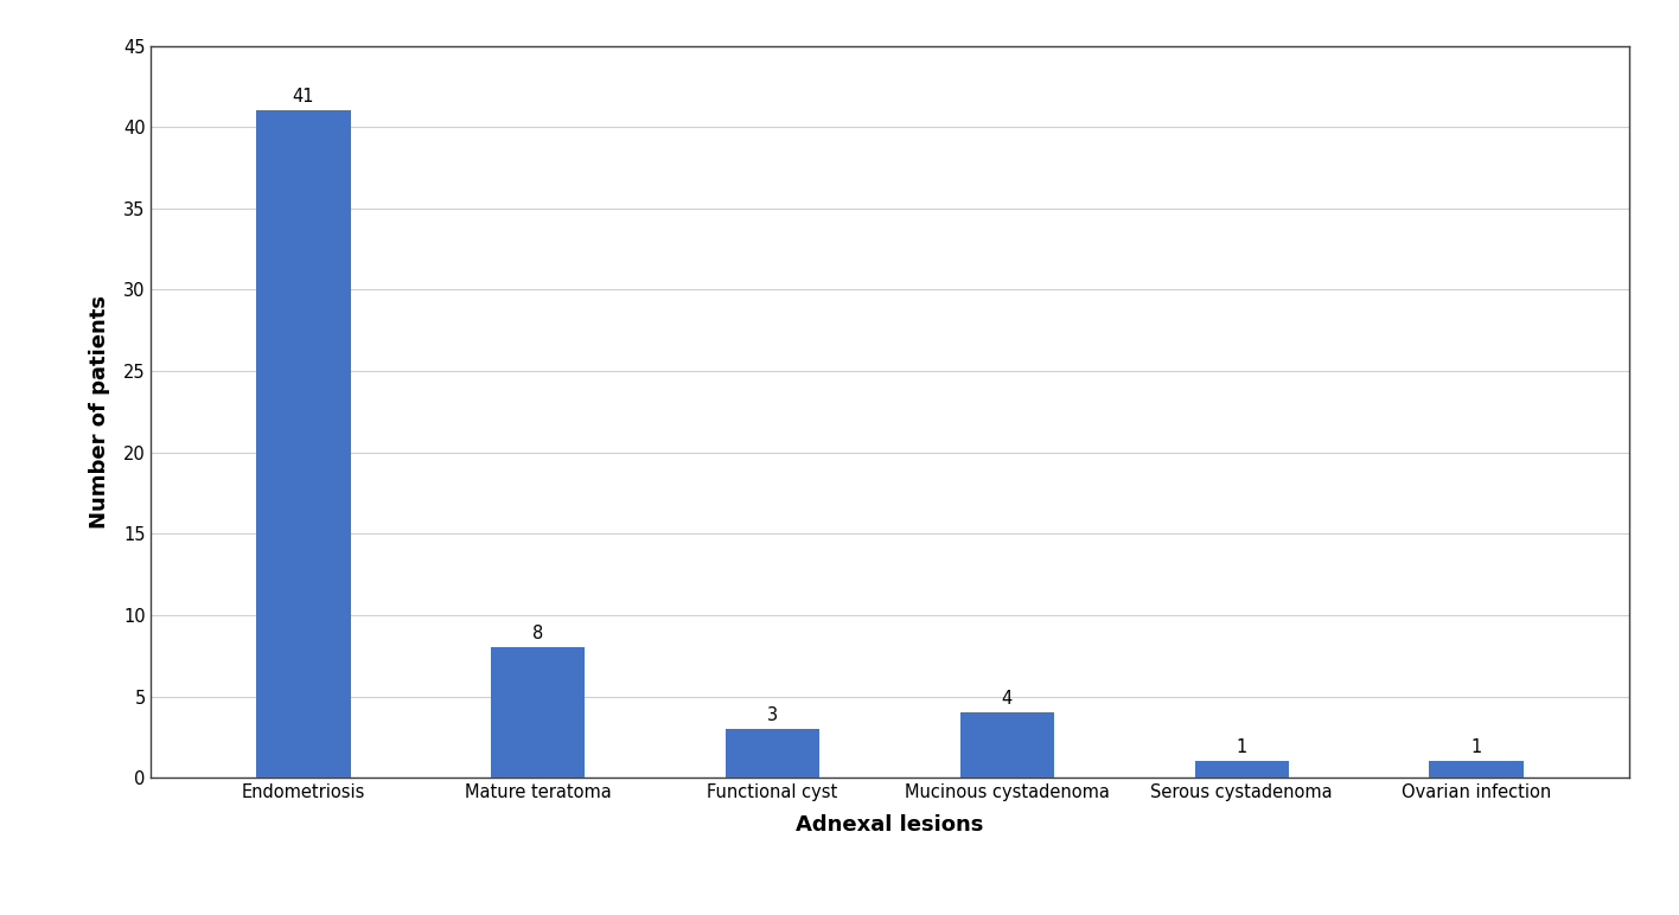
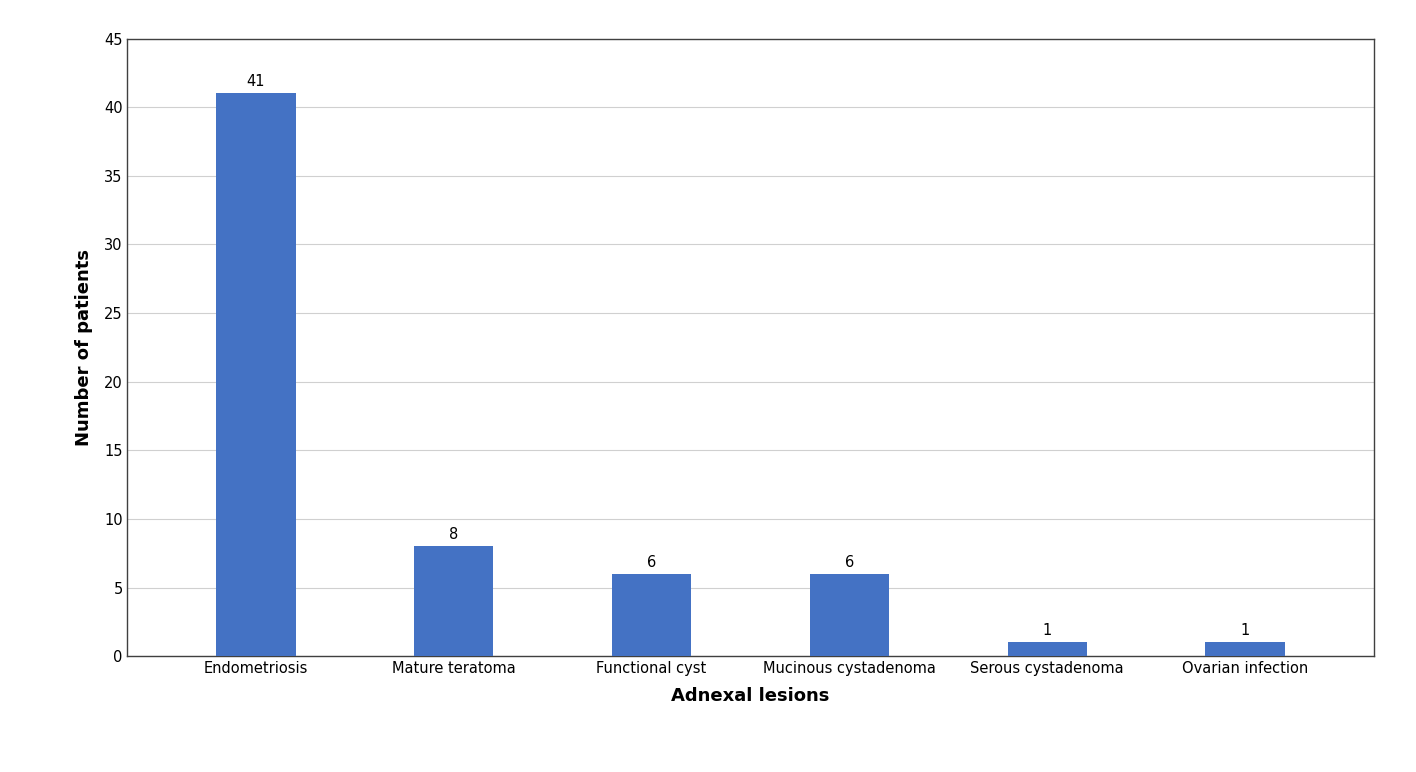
Functional cyst: 3 -> 6
Mucinous cystadenoma: 4 -> 6
